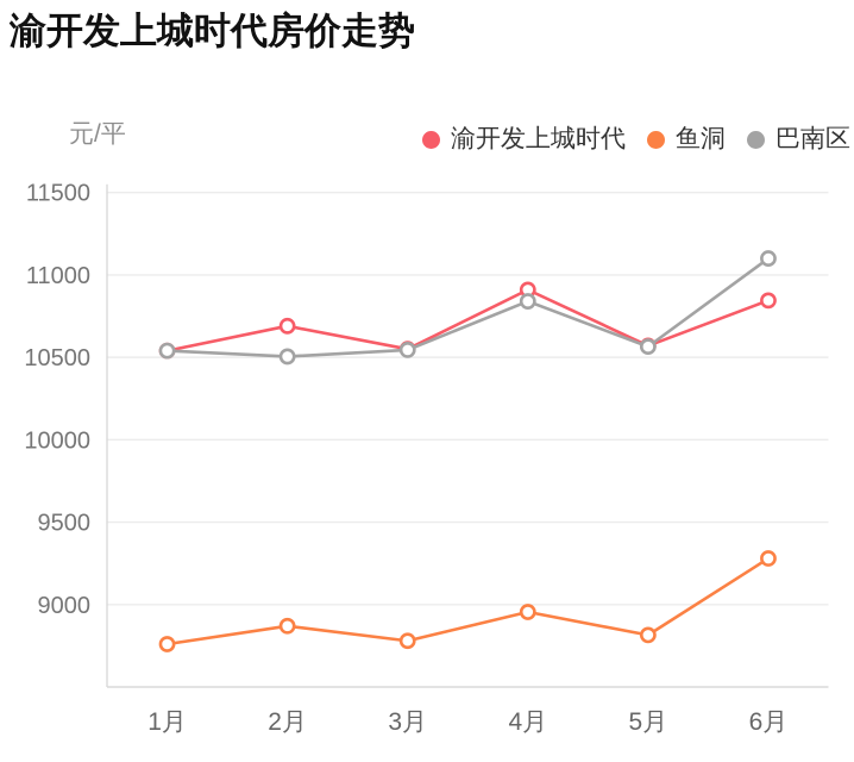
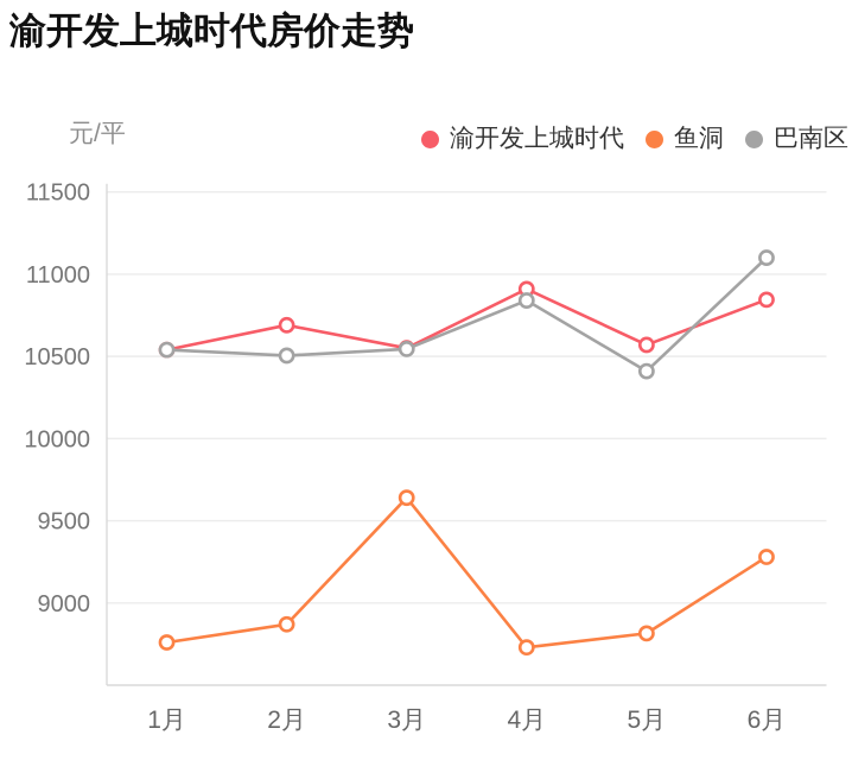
鱼洞/3月: 8780 -> 9640
鱼洞/4月: 8960 -> 8730
巴南区/5月: 10560 -> 10410
